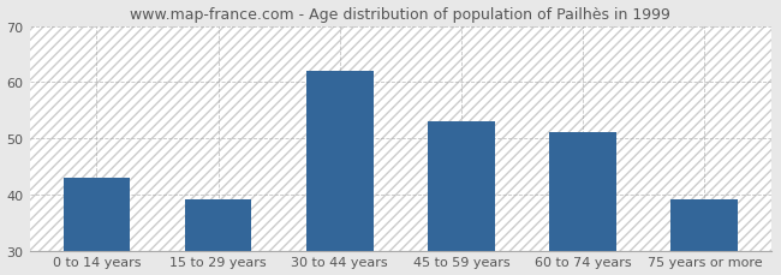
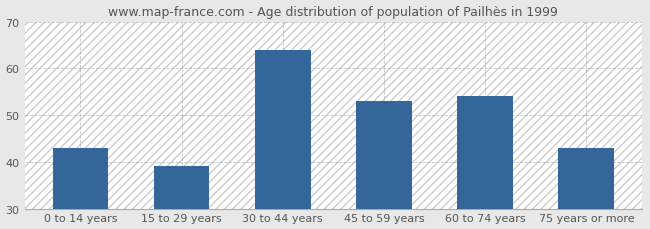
30 to 44 years: 62 -> 64
60 to 74 years: 51 -> 54
75 years or more: 39 -> 43
